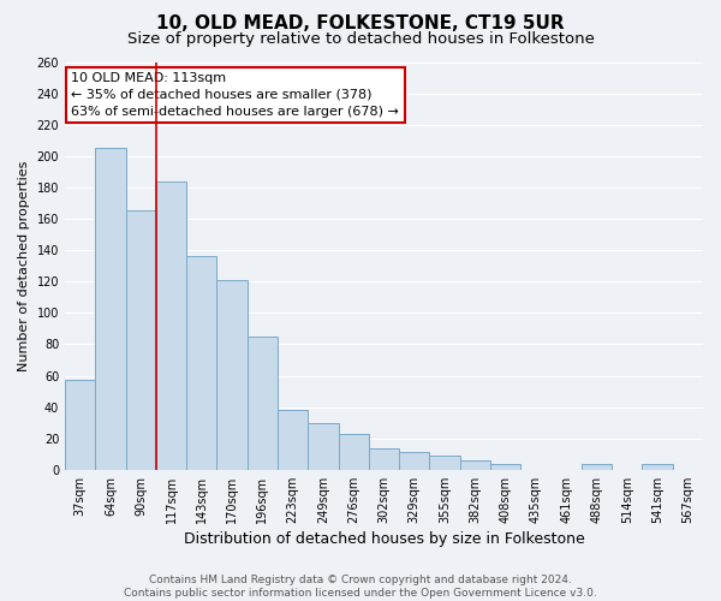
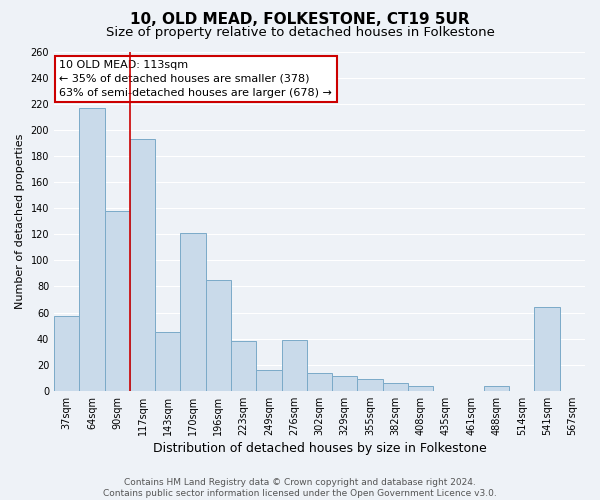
64sqm: 205 -> 217
90sqm: 165 -> 138
117sqm: 184 -> 193
143sqm: 136 -> 45
249sqm: 30 -> 16
276sqm: 23 -> 39
541sqm: 4 -> 64
